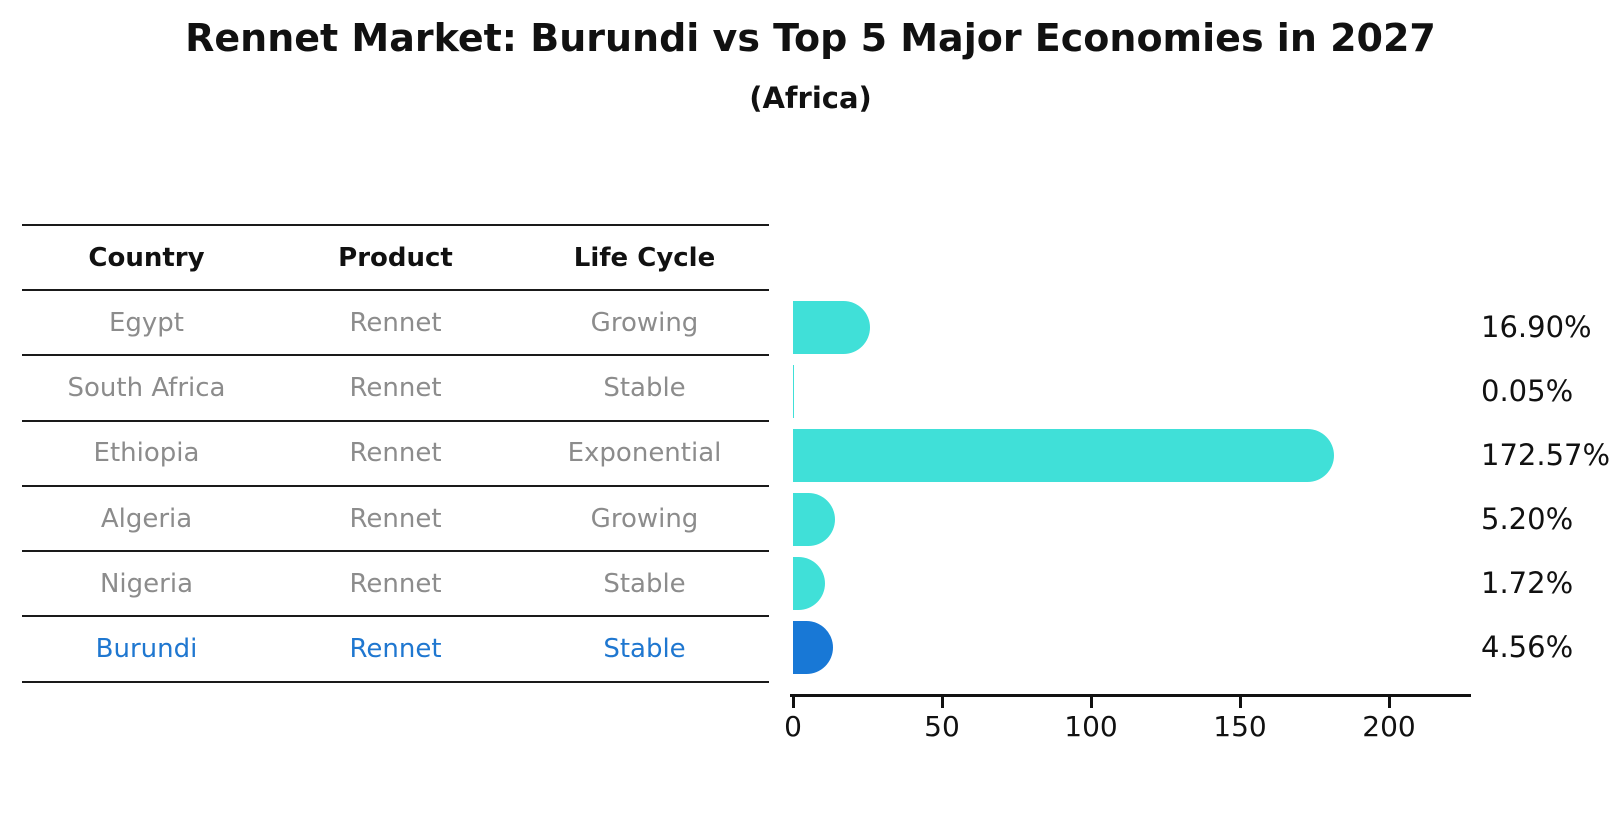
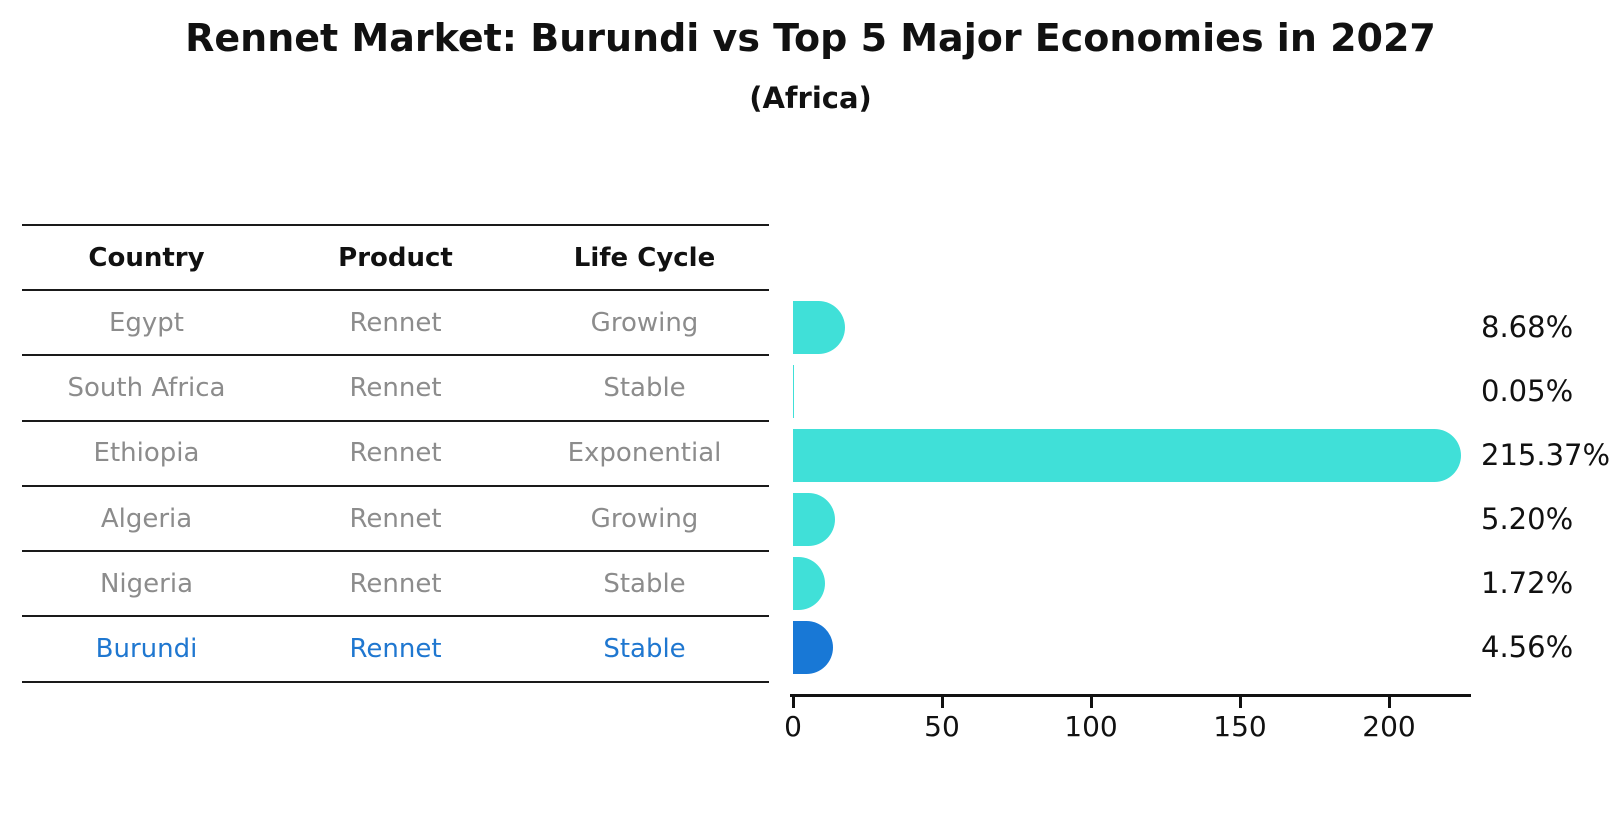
Egypt: 16.90% -> 8.68%
Ethiopia: 172.57% -> 215.37%
